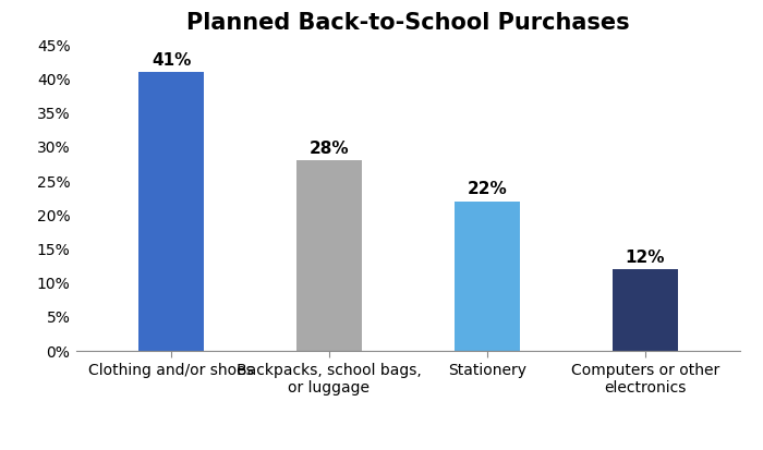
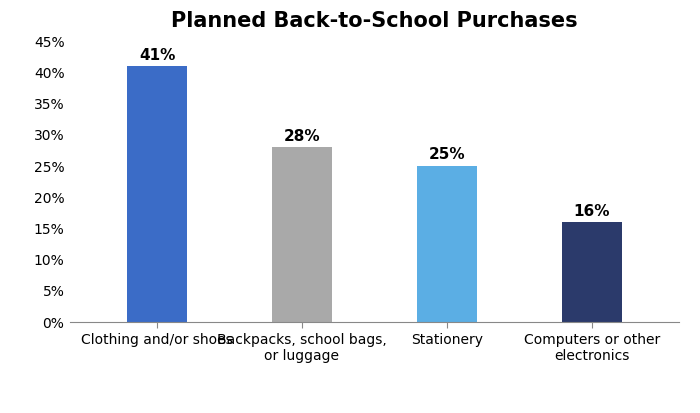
Stationery: 22% -> 25%
Computers or other electronics: 12% -> 16%
